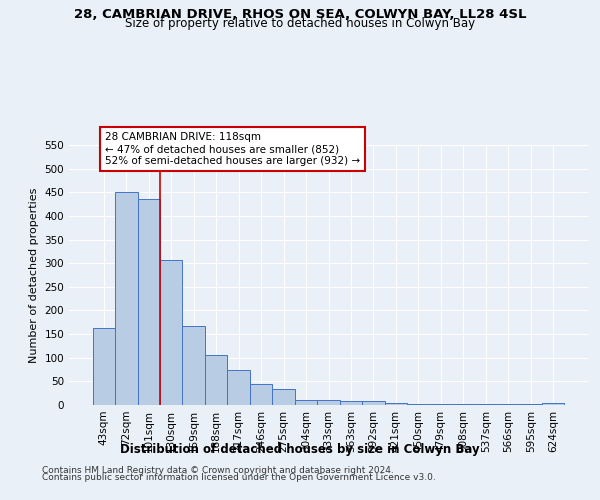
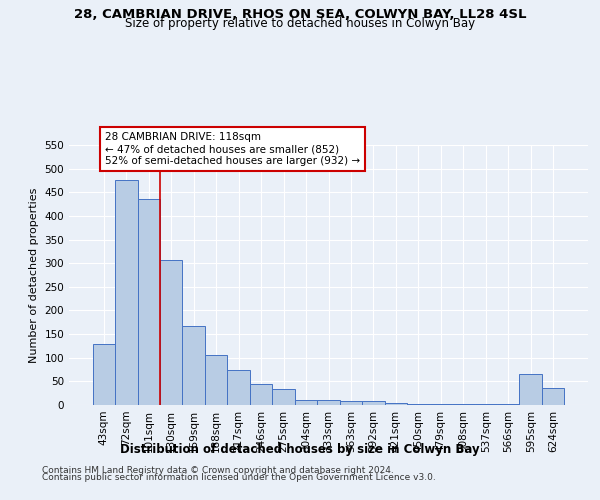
43sqm: 163 -> 130
72sqm: 450 -> 475
595sqm: 2 -> 65
624sqm: 5 -> 35
